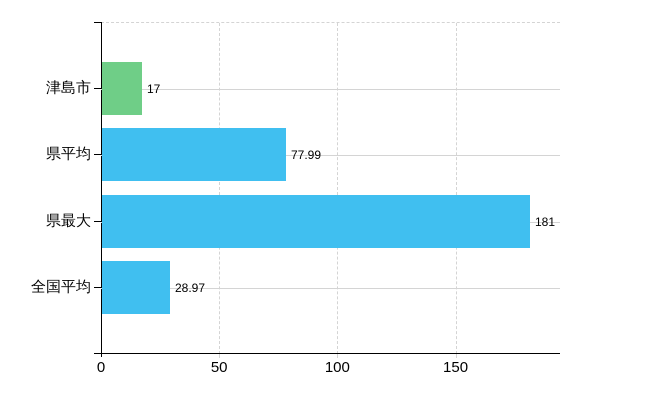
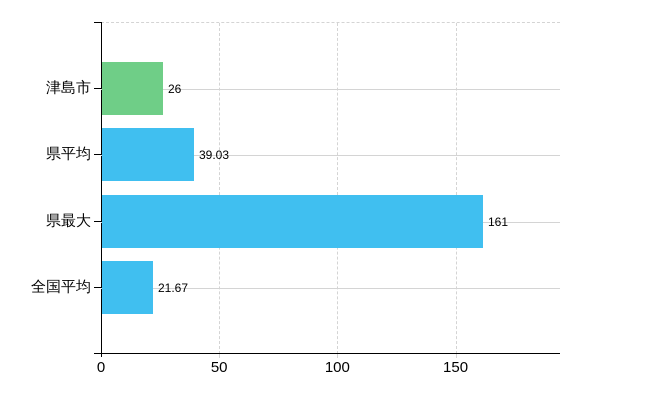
津島市: 17 -> 26
県平均: 77.99 -> 39.03
県最大: 181 -> 161
全国平均: 28.97 -> 21.67
